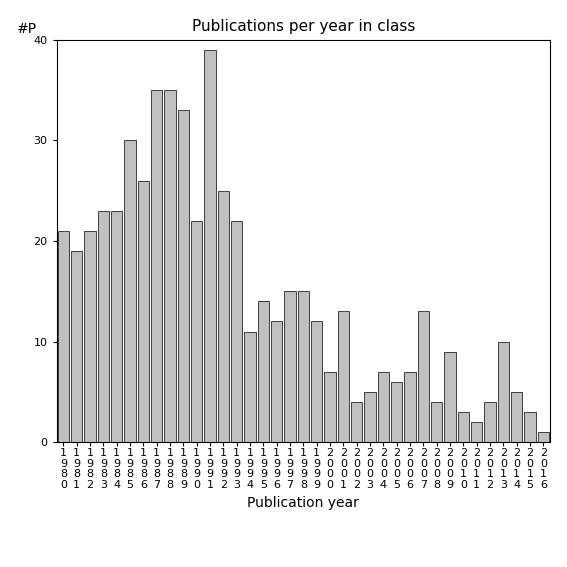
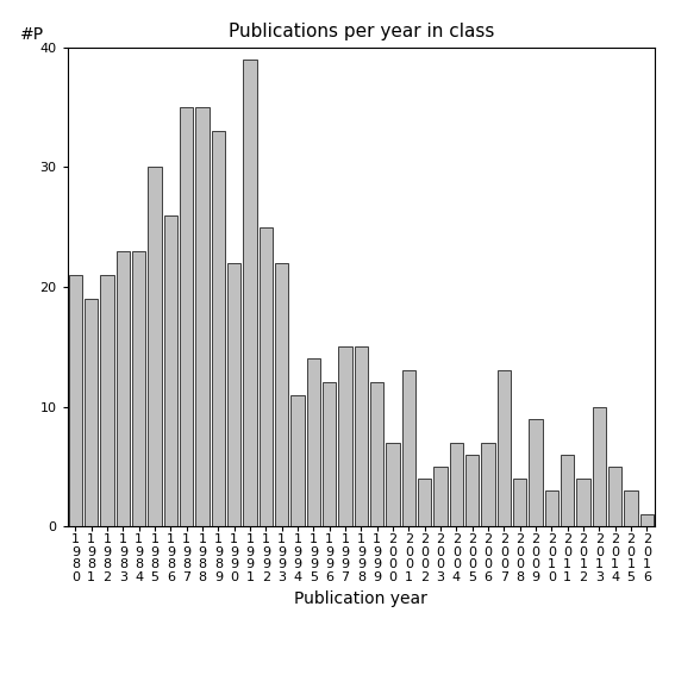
2 0 1 1: 2 -> 6
